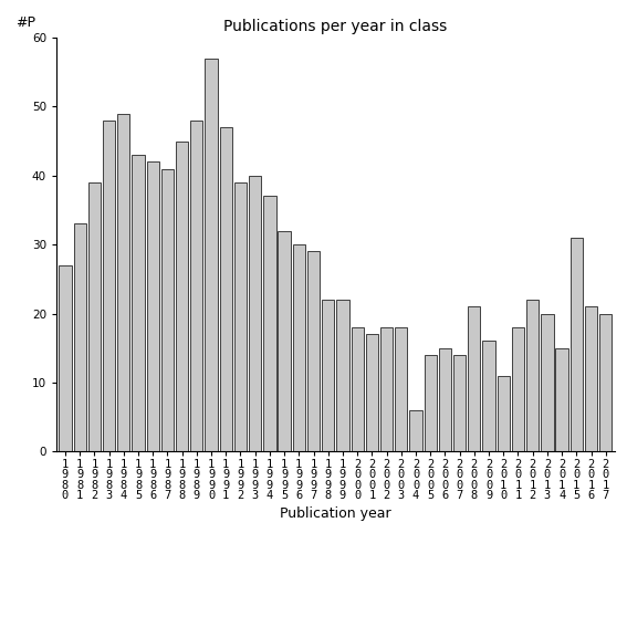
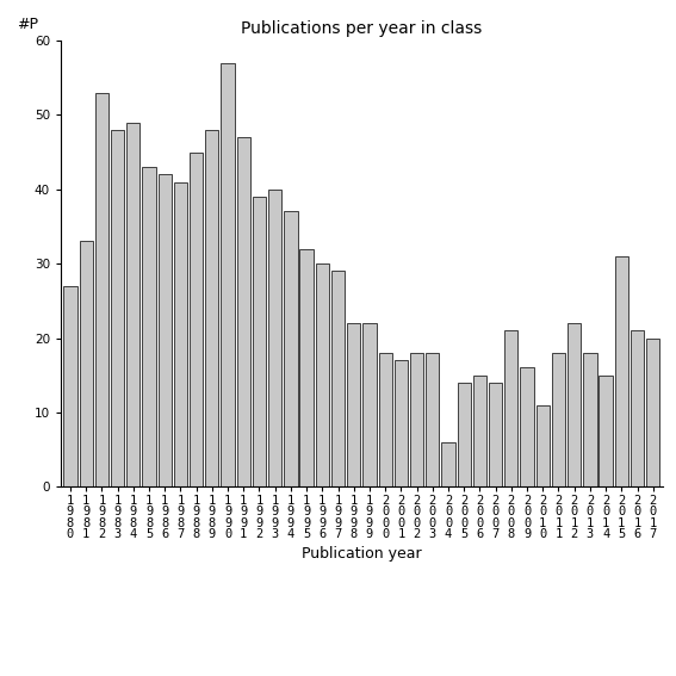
1 9 8 2: 39 -> 53
2 0 1 3: 20 -> 18
